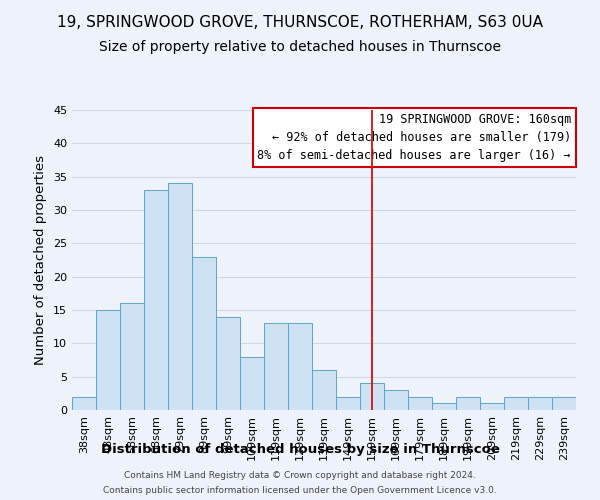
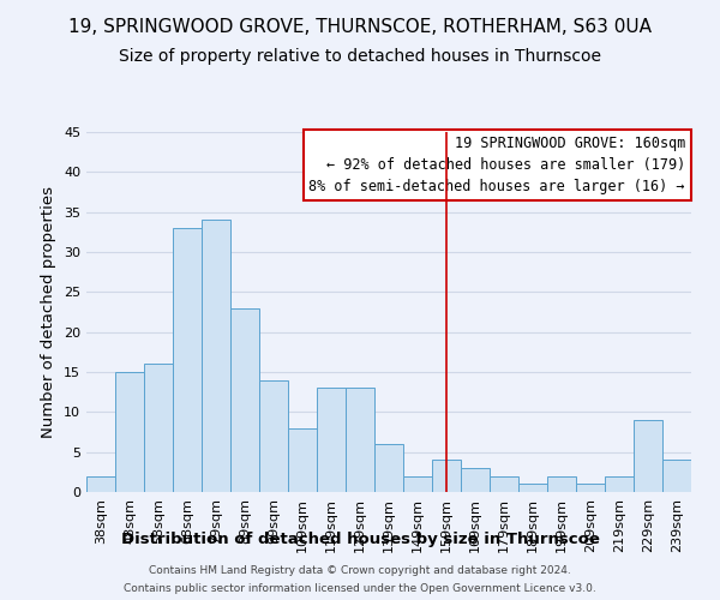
229sqm: 2 -> 9
239sqm: 2 -> 4
